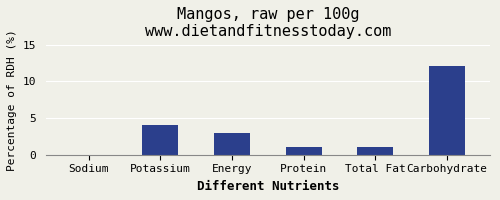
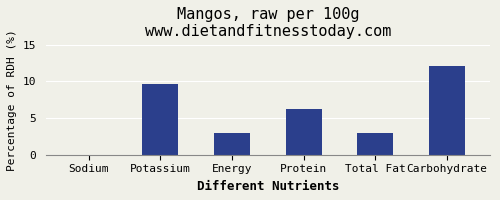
Potassium: 4.0 -> 9.6
Protein: 1.1 -> 6.2
Total Fat: 1.1 -> 3.0
